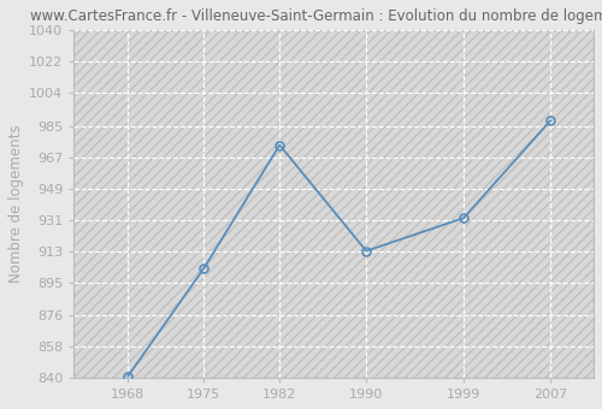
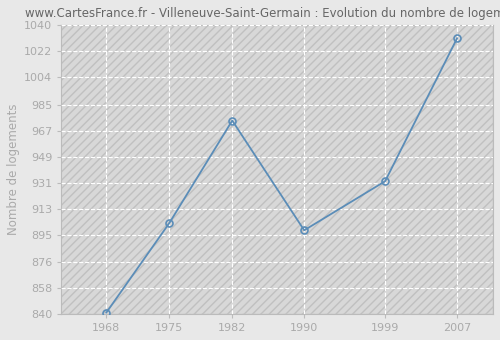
1990: 913 -> 898
2007: 988 -> 1031
